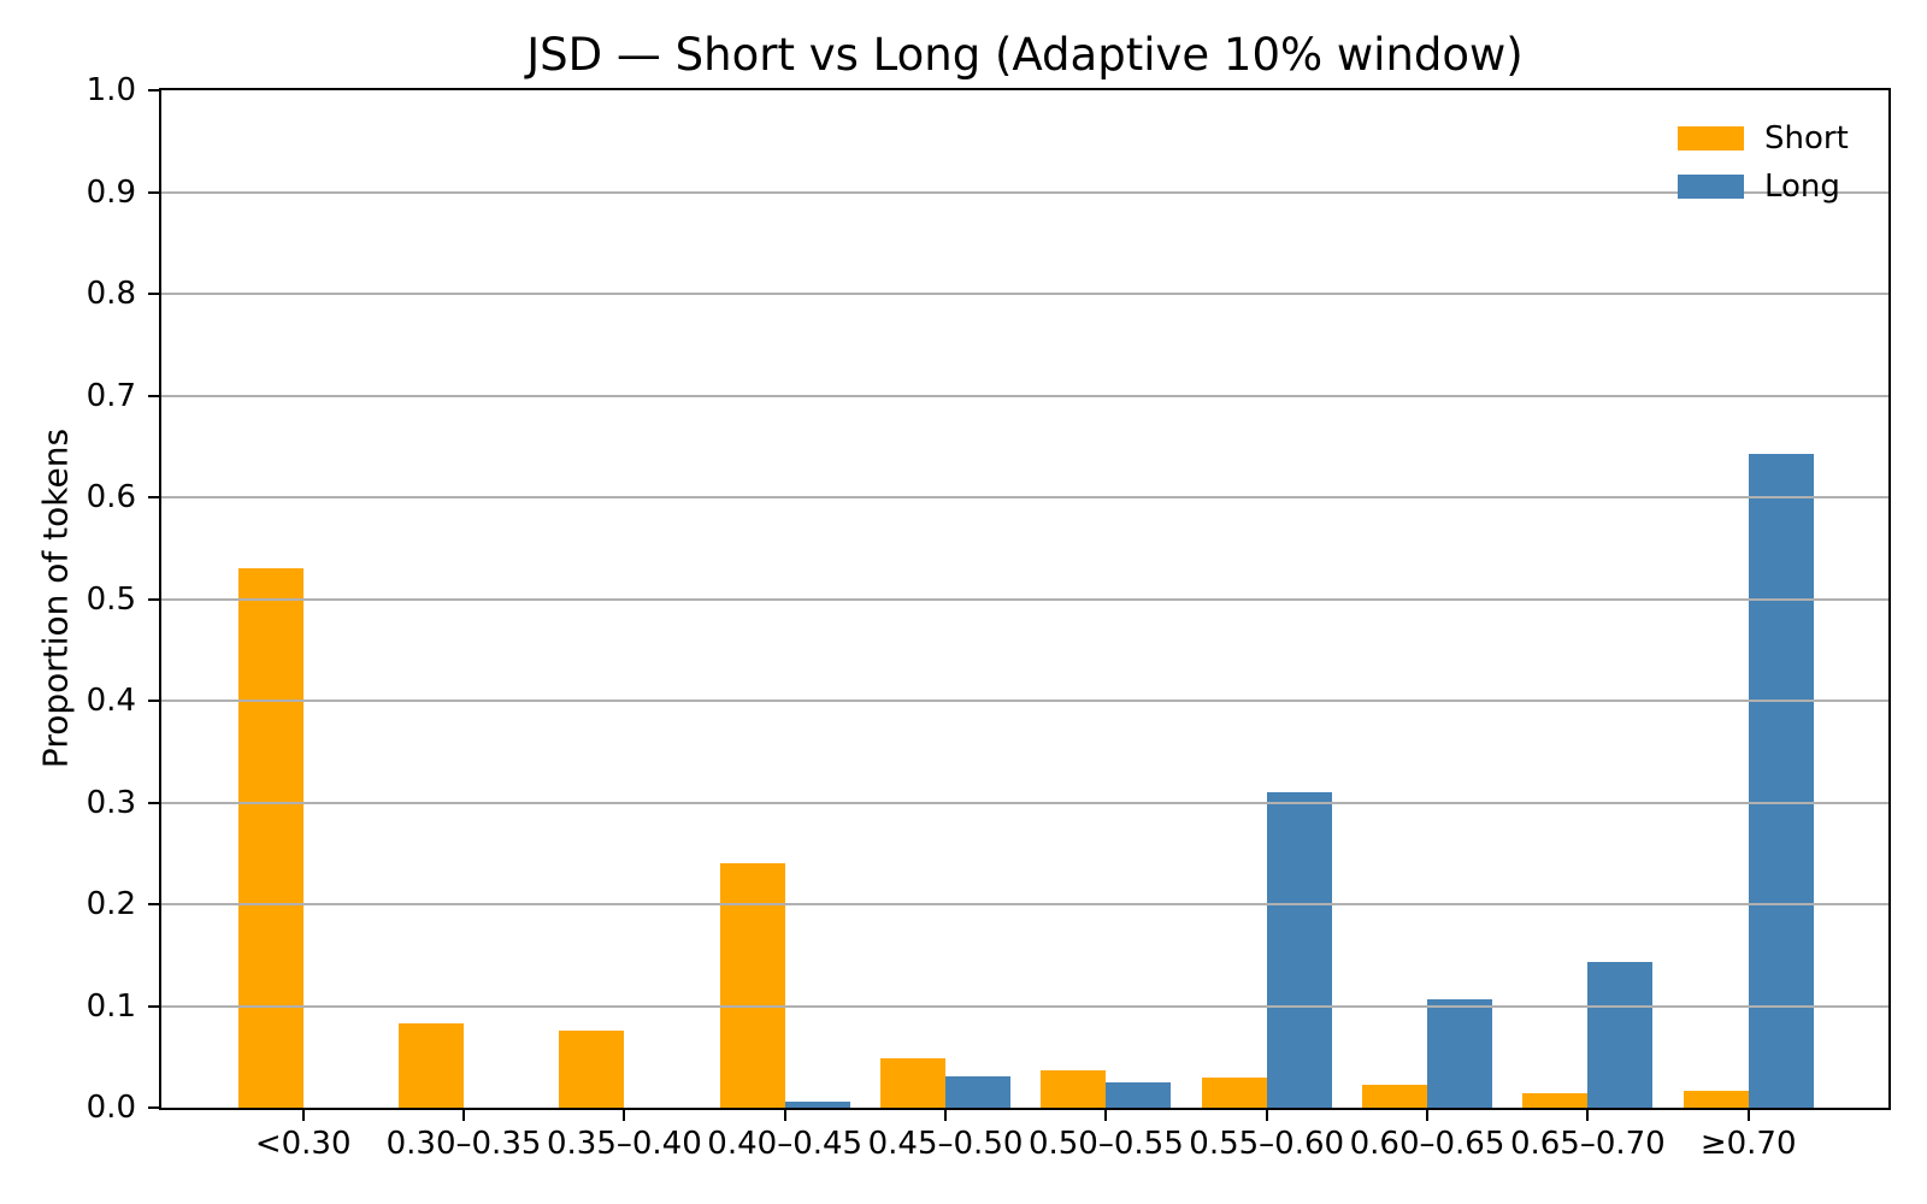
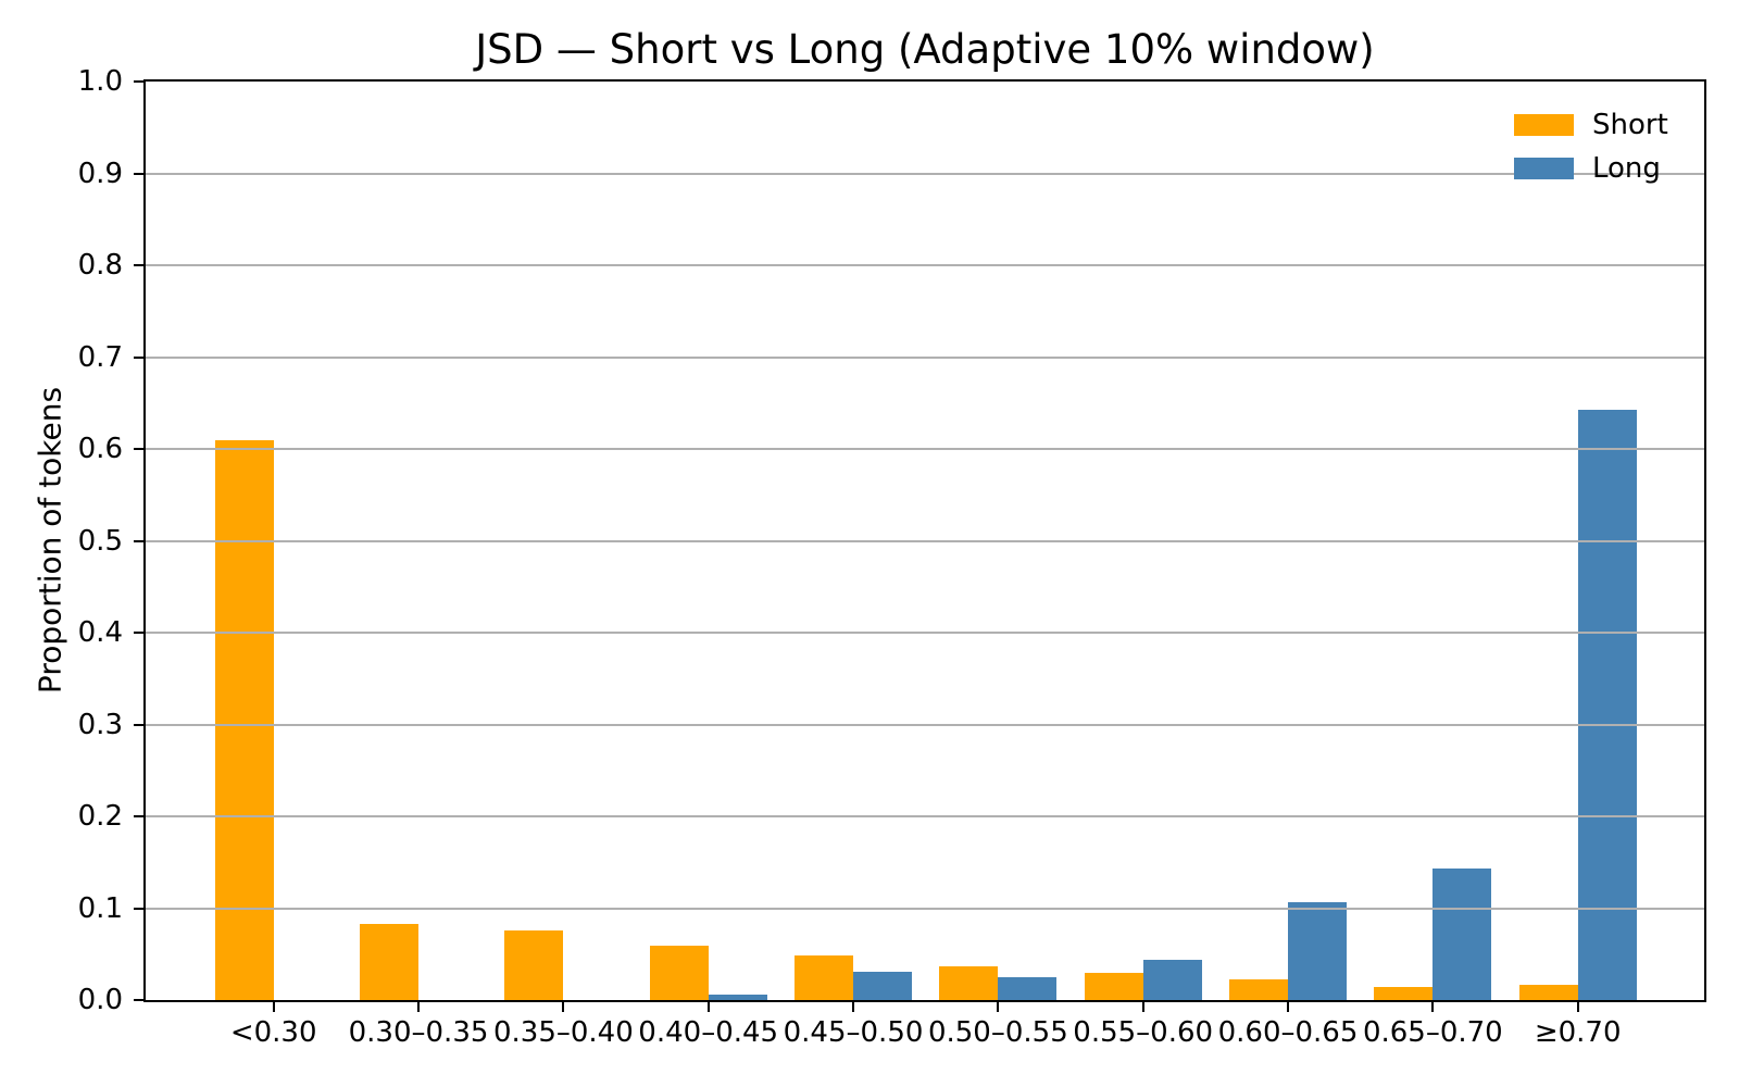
Short/<0.30: 0.53 -> 0.61
Short/0.40–0.45: 0.24 -> 0.06
Long/0.55–0.60: 0.31 -> 0.04
